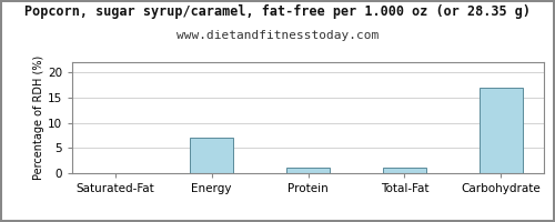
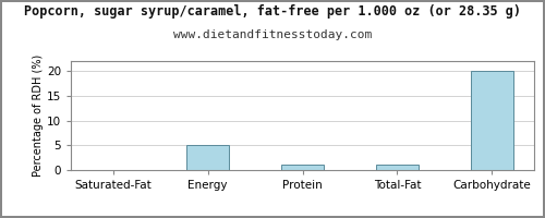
Energy: 7 -> 5
Carbohydrate: 17 -> 20
